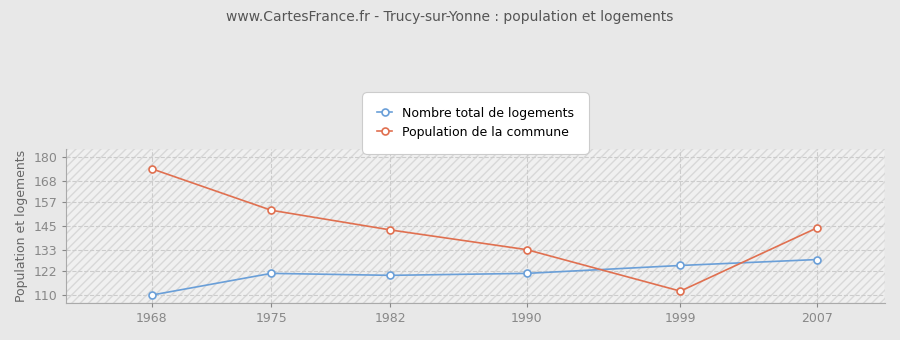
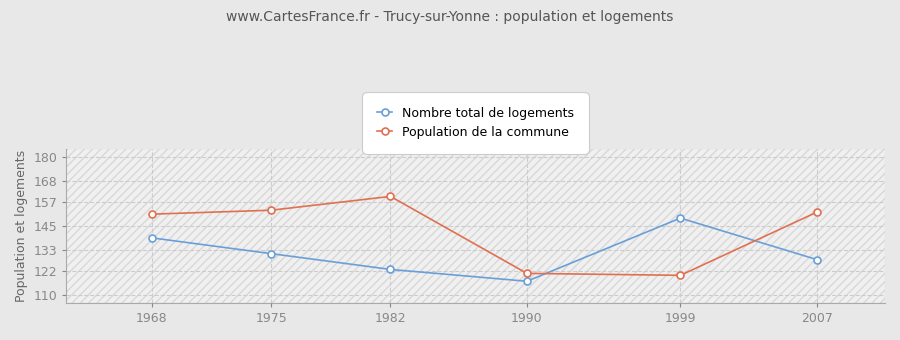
Nombre total de logements/1968: 110 -> 139
Population de la commune/1968: 174 -> 151
Nombre total de logements/1975: 121 -> 131
Nombre total de logements/1982: 120 -> 123
Population de la commune/1982: 143 -> 160
Nombre total de logements/1990: 121 -> 117
Population de la commune/1990: 133 -> 121
Nombre total de logements/1999: 125 -> 149
Population de la commune/1999: 112 -> 120
Population de la commune/2007: 144 -> 152
